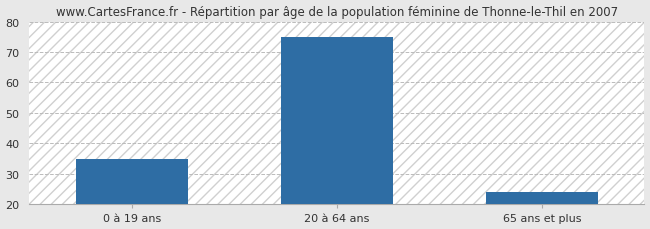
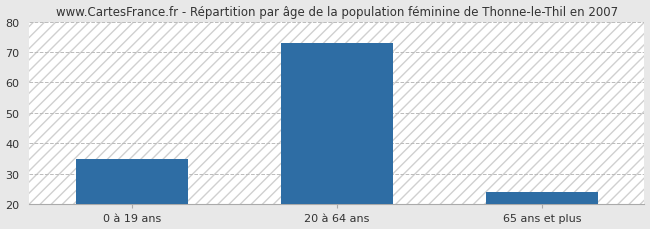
20 à 64 ans: 75 -> 73
